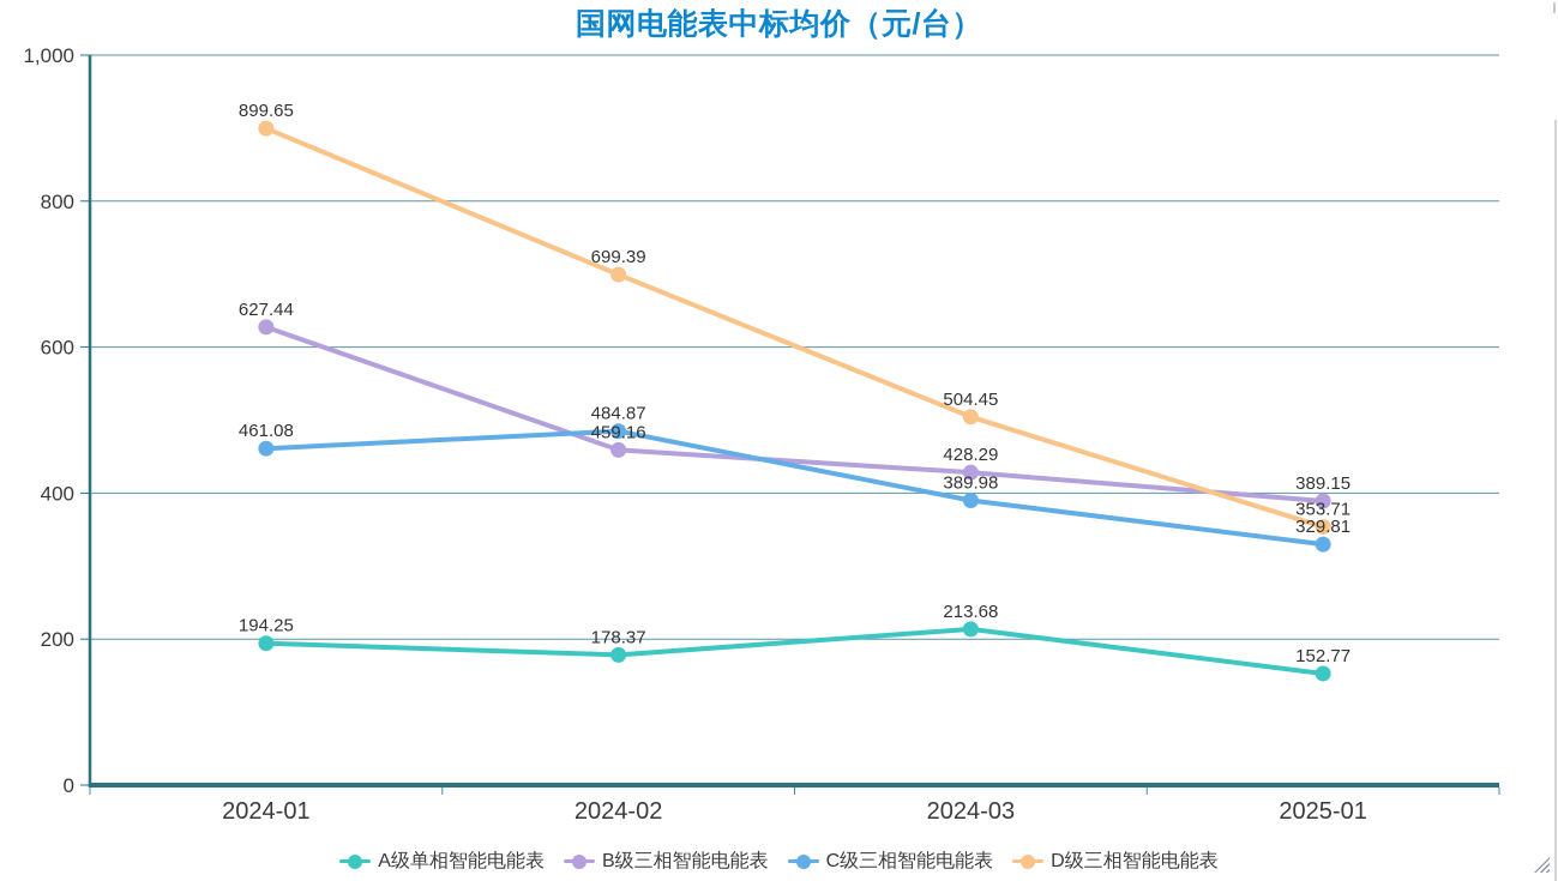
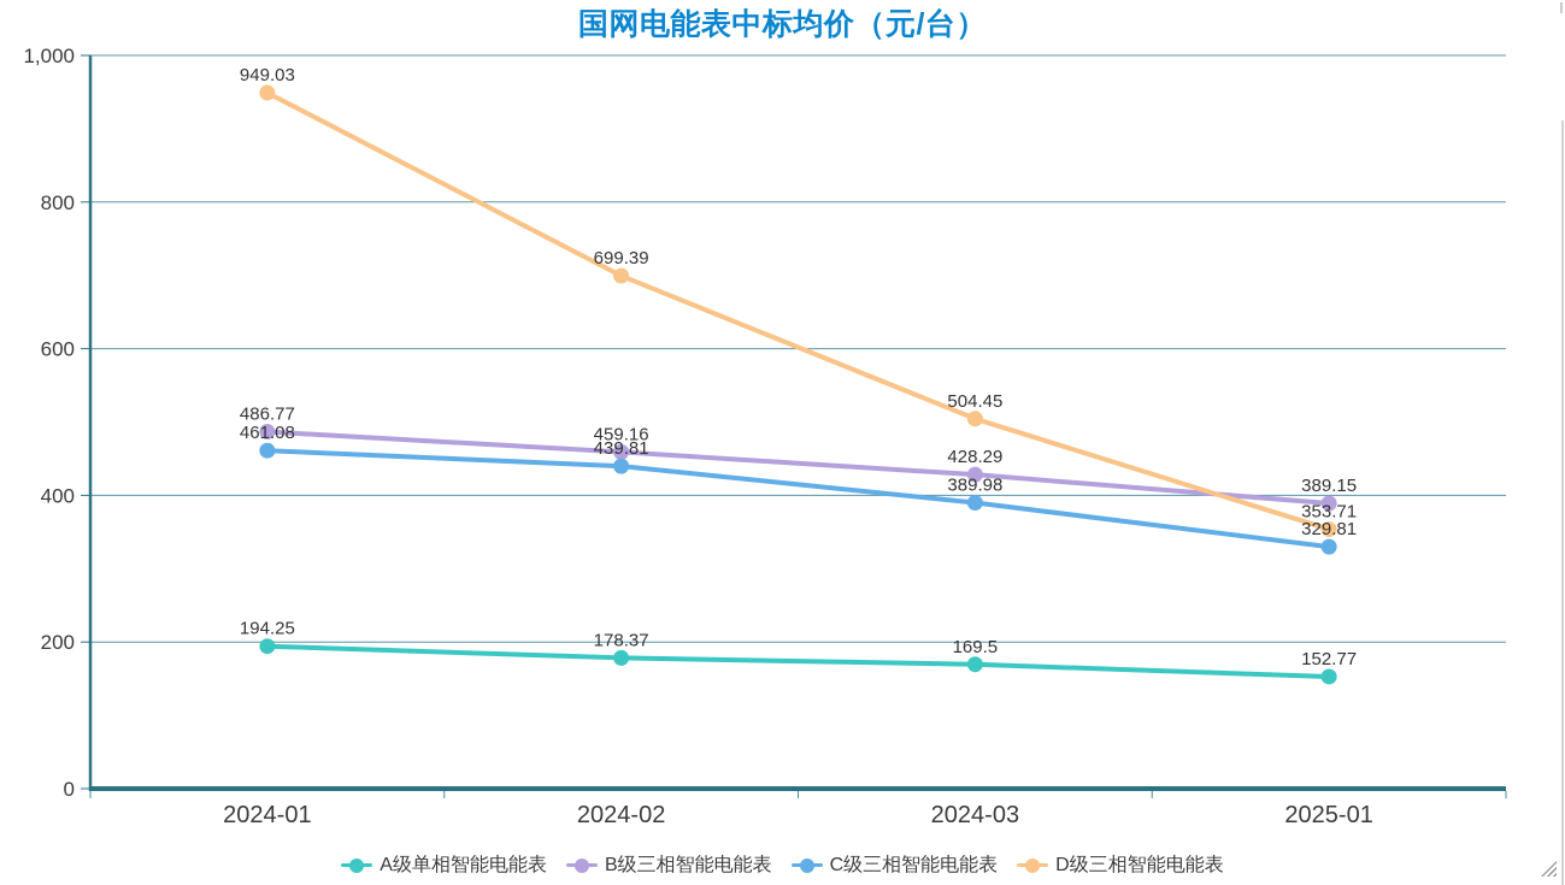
B级三相智能电能表/2024-01: 627.44 -> 486.77
D级三相智能电能表/2024-01: 899.65 -> 949.03
C级三相智能电能表/2024-02: 484.87 -> 439.81
A级单相智能电能表/2024-03: 213.68 -> 169.5
